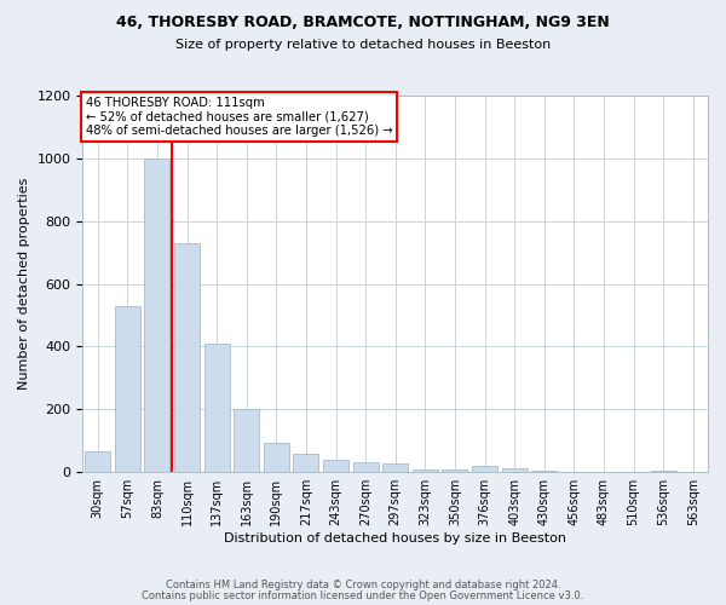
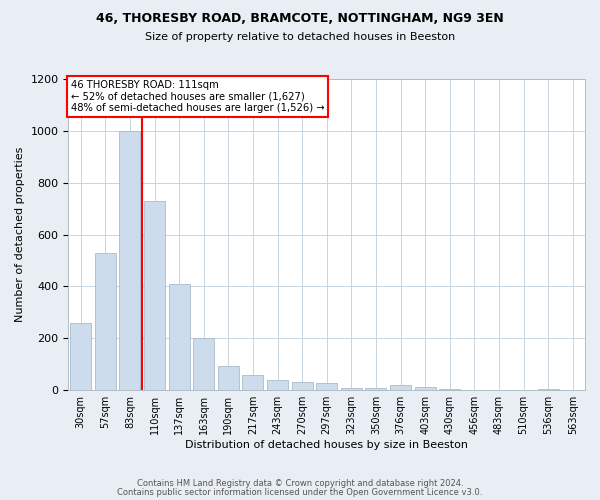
30sqm: 65 -> 260
